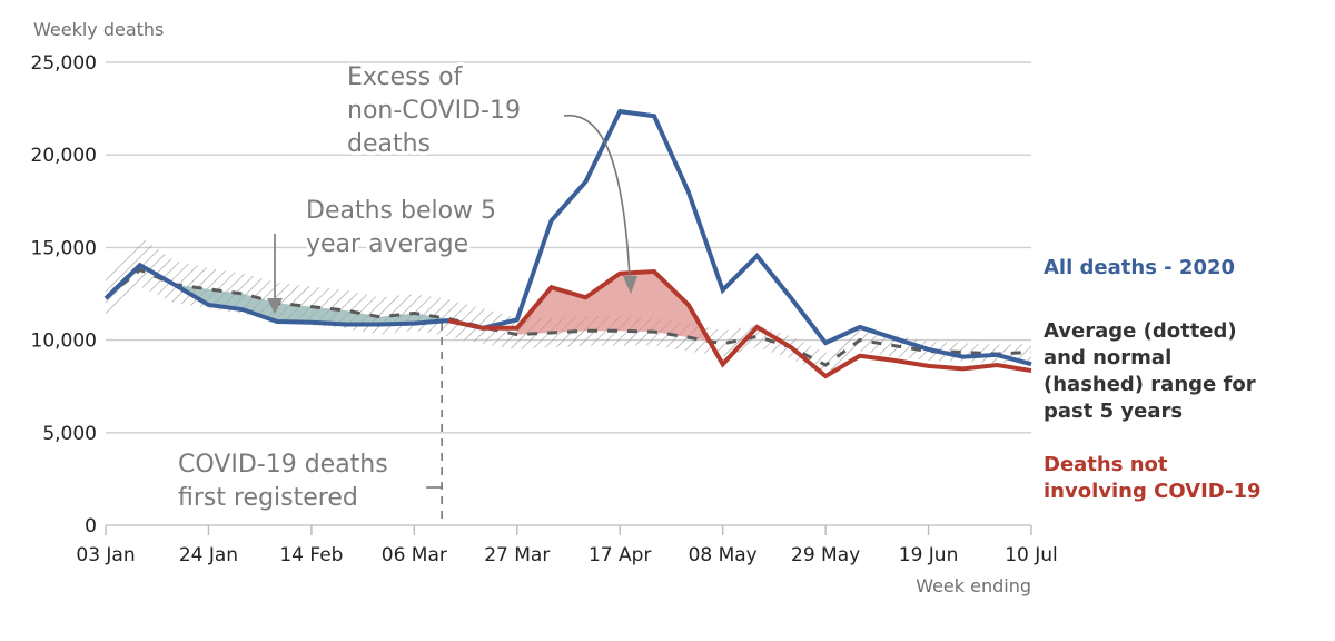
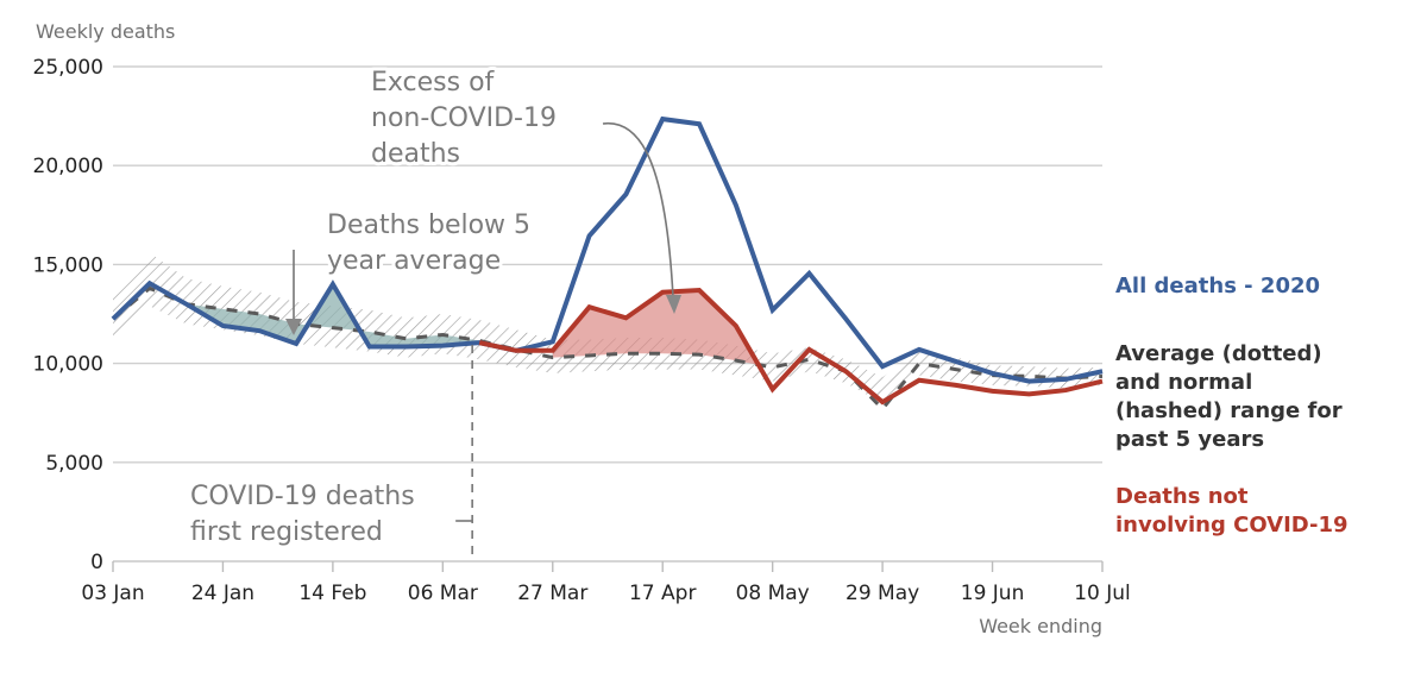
All deaths - 2020/14 Feb: 11000 -> 14000
Average (dotted)/29 May: 8600 -> 7700
All deaths - 2020/10 Jul: 8700 -> 9600
Deaths not involving COVID-19/10 Jul: 8400 -> 9100
